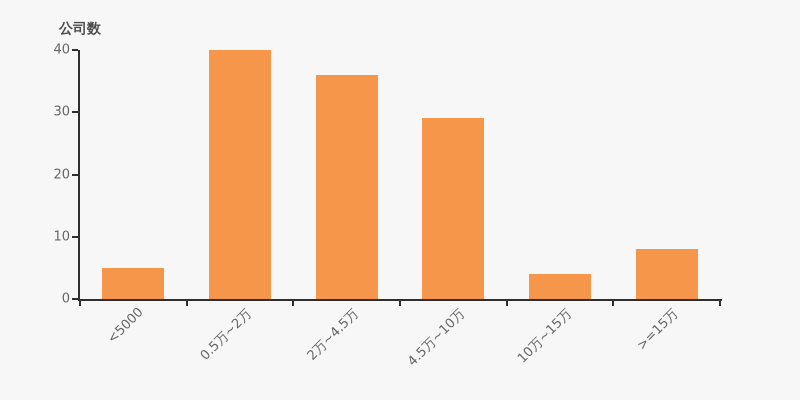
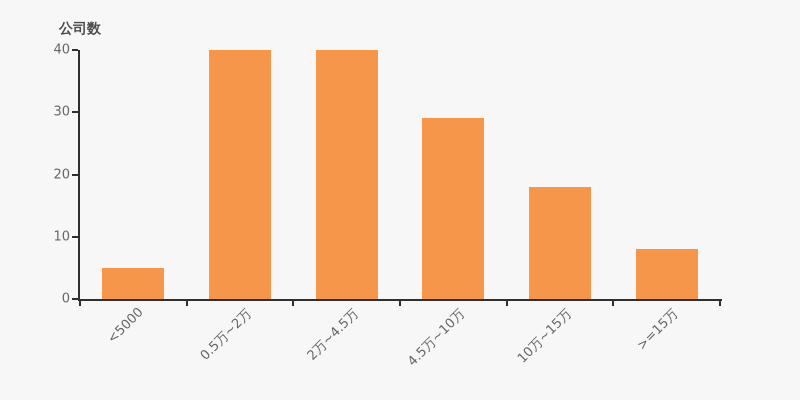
2万~4.5万: 36 -> 40
10万~15万: 4 -> 18
